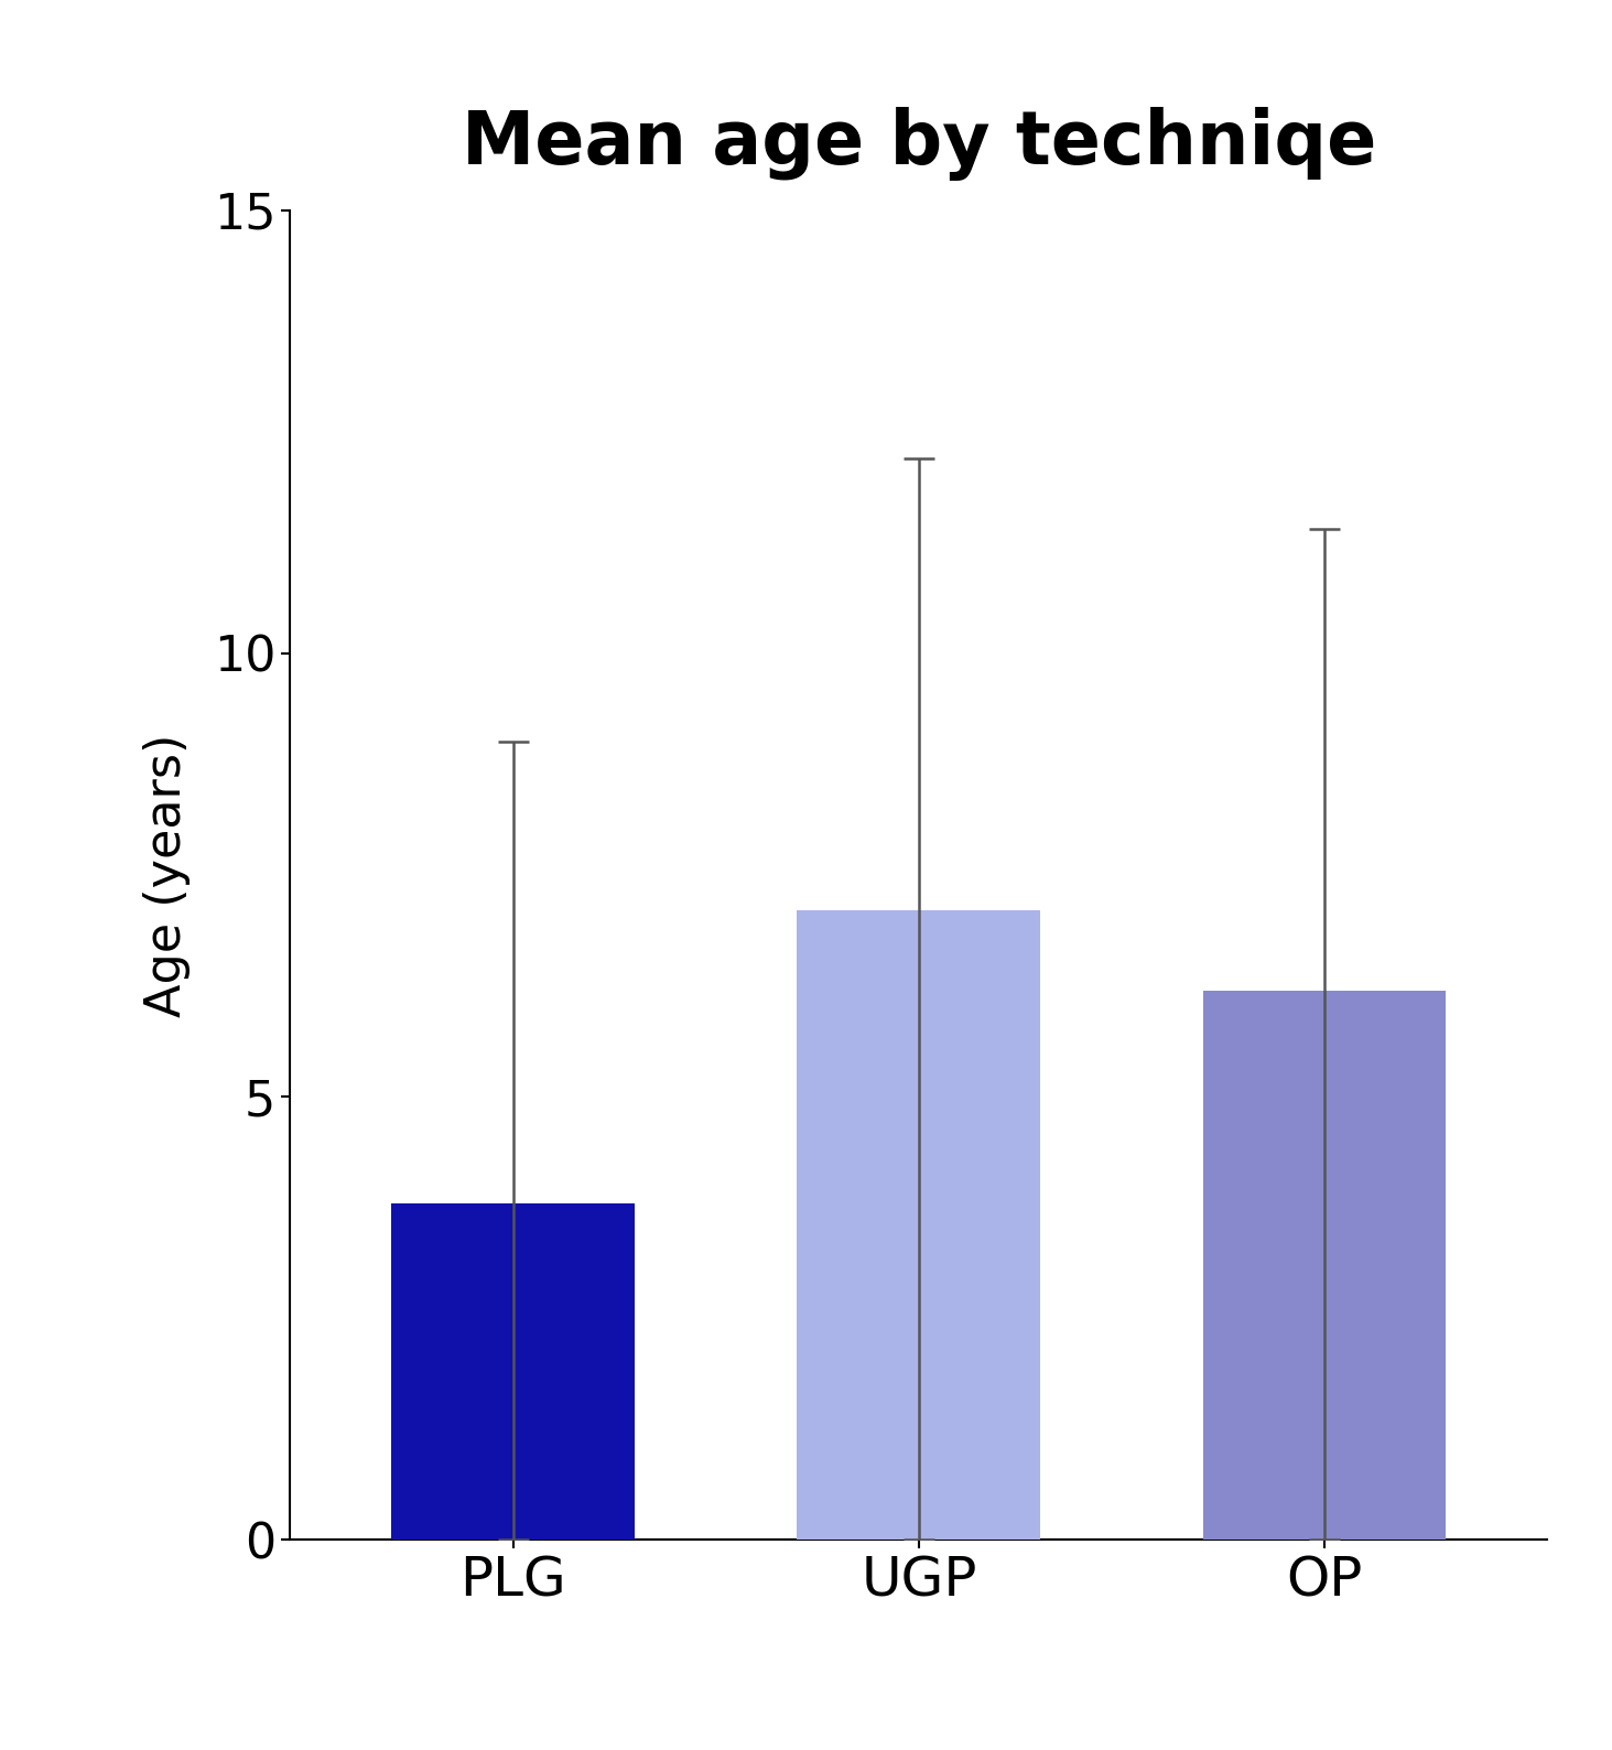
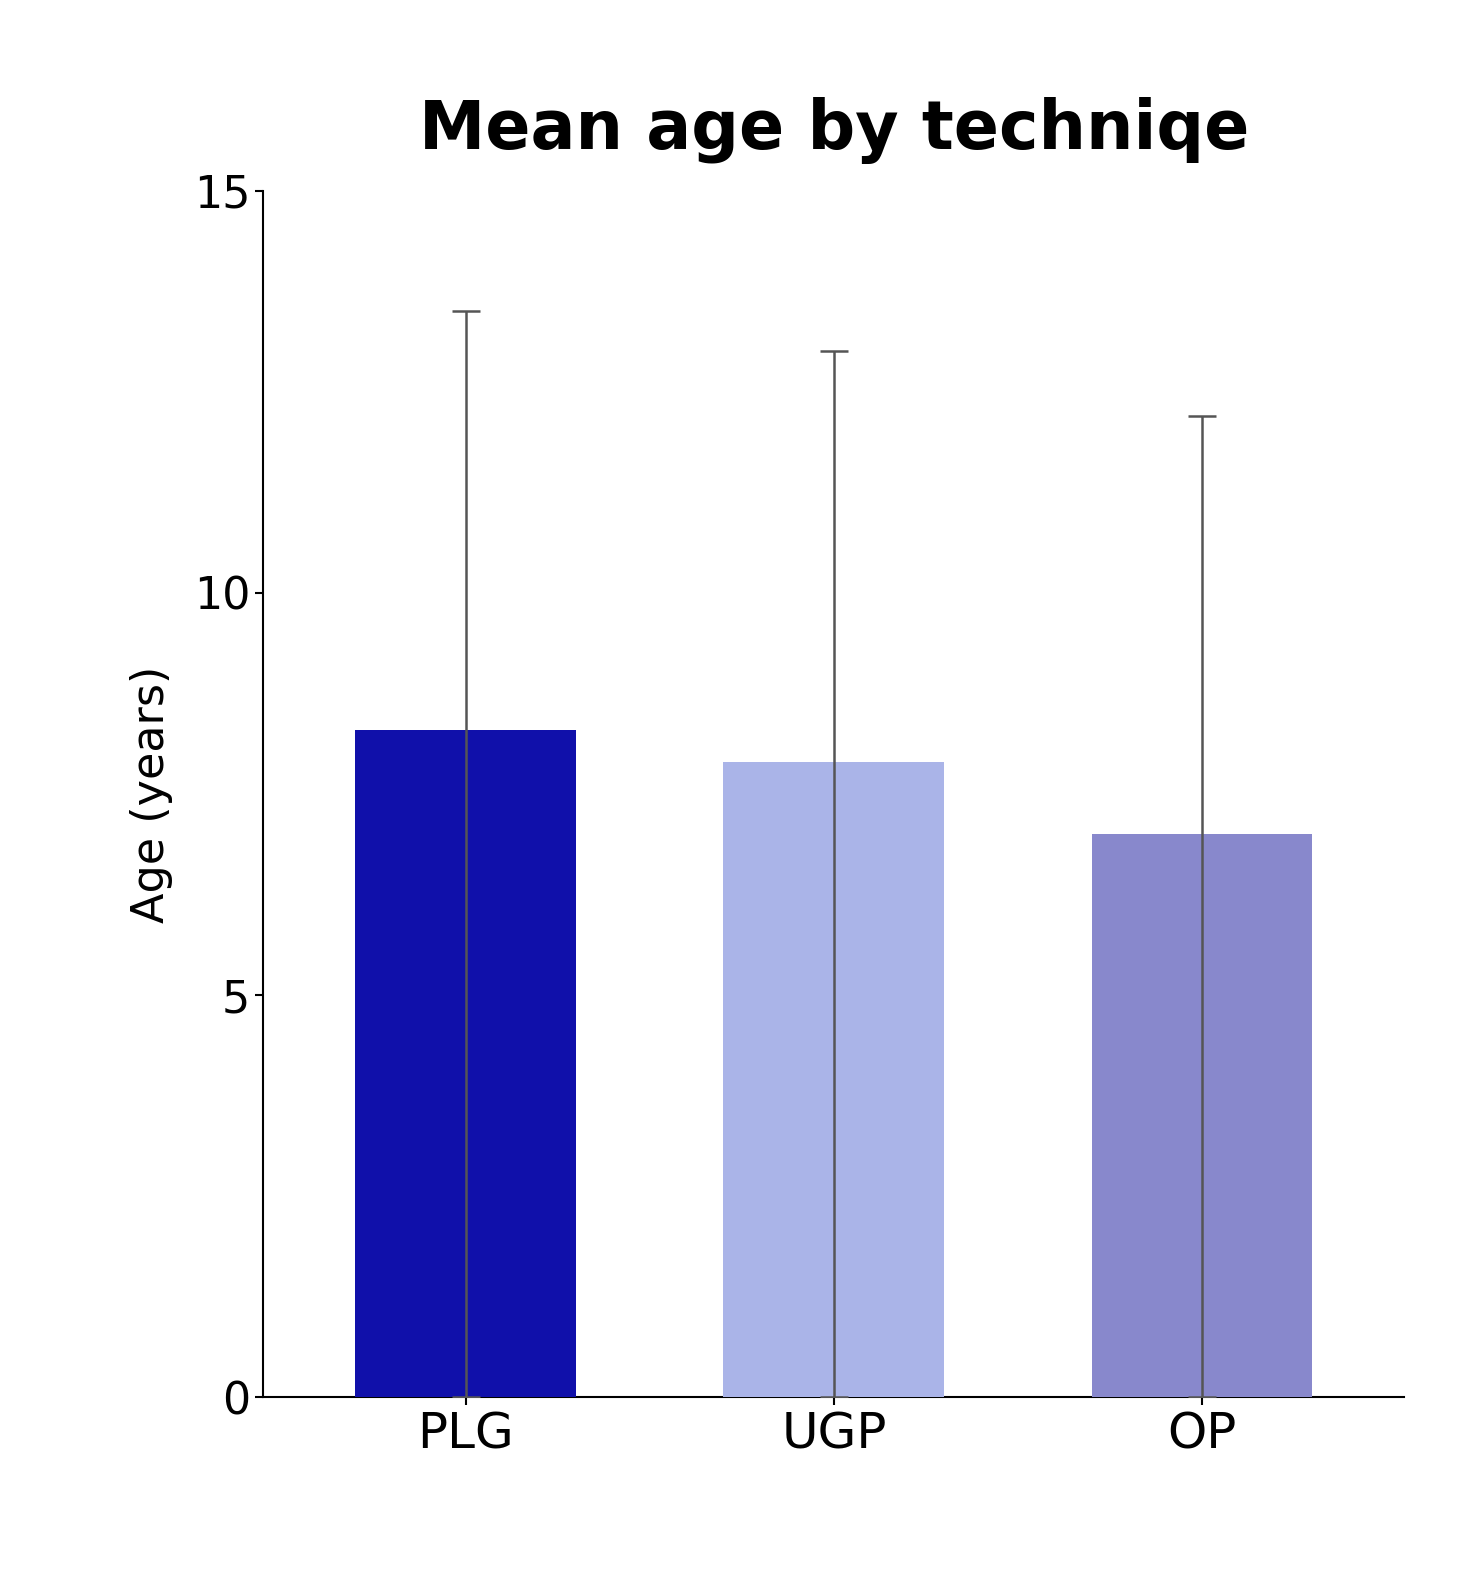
PLG: 3.8 -> 8.3
UGP: 7.1 -> 7.9
OP: 6.2 -> 7.0
